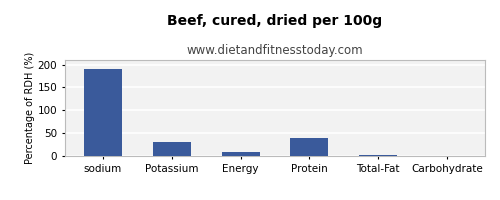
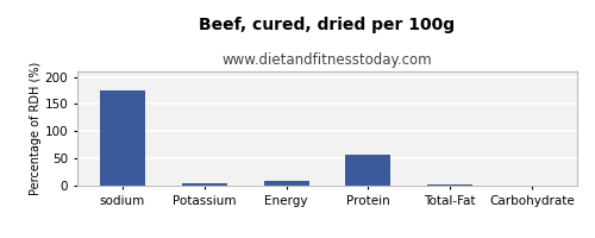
sodium: 190 -> 174
Potassium: 30 -> 5
Protein: 40 -> 57
